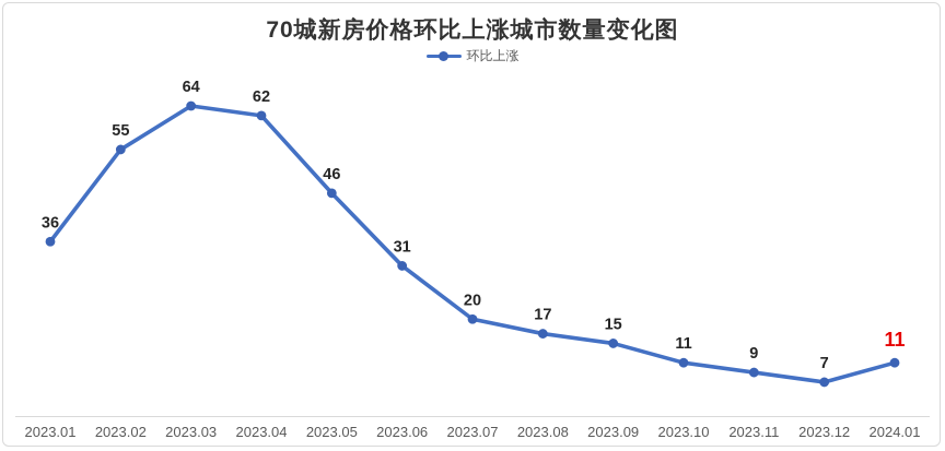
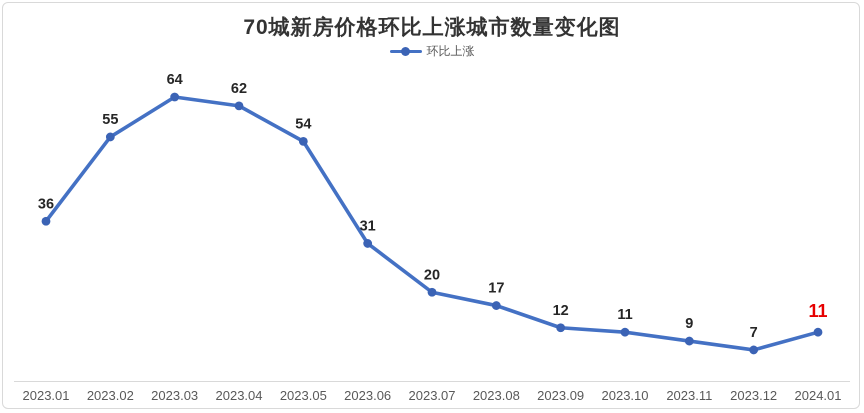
2023.05: 46 -> 54
2023.09: 15 -> 12
